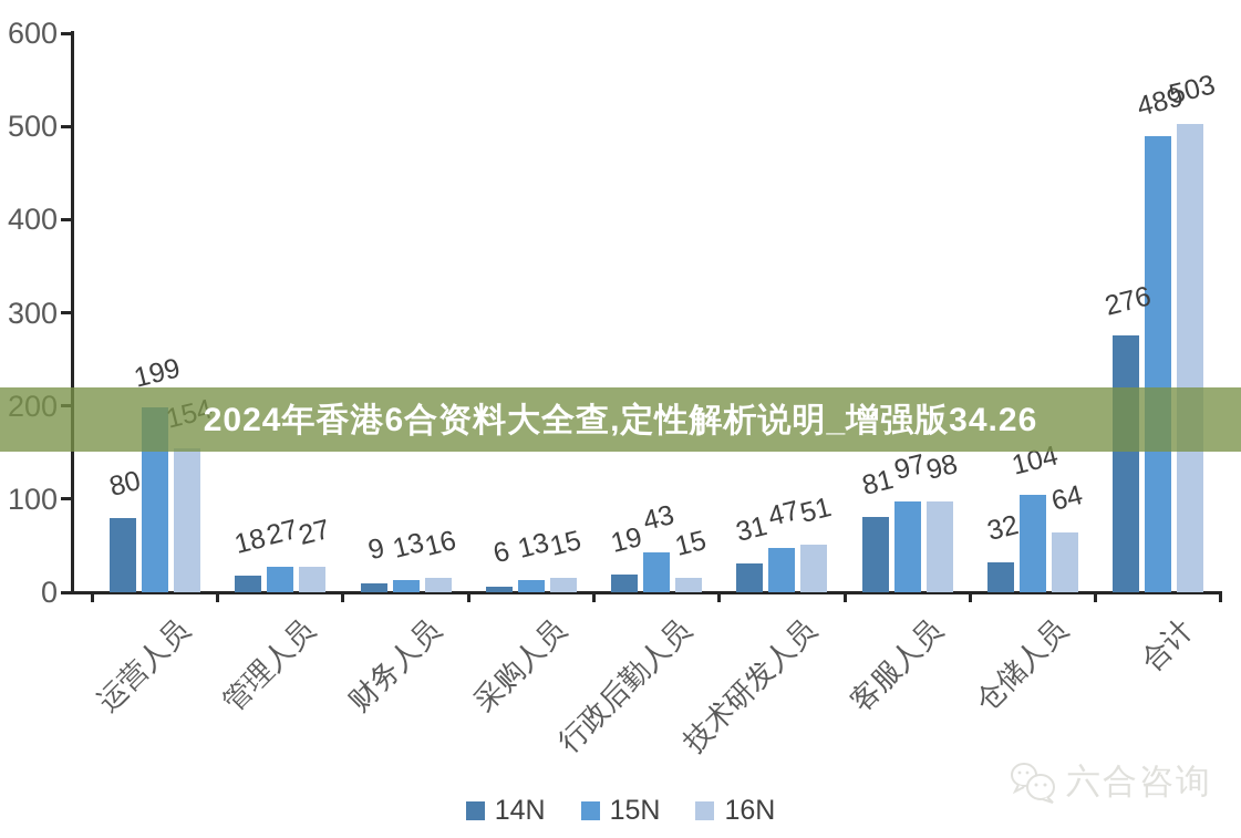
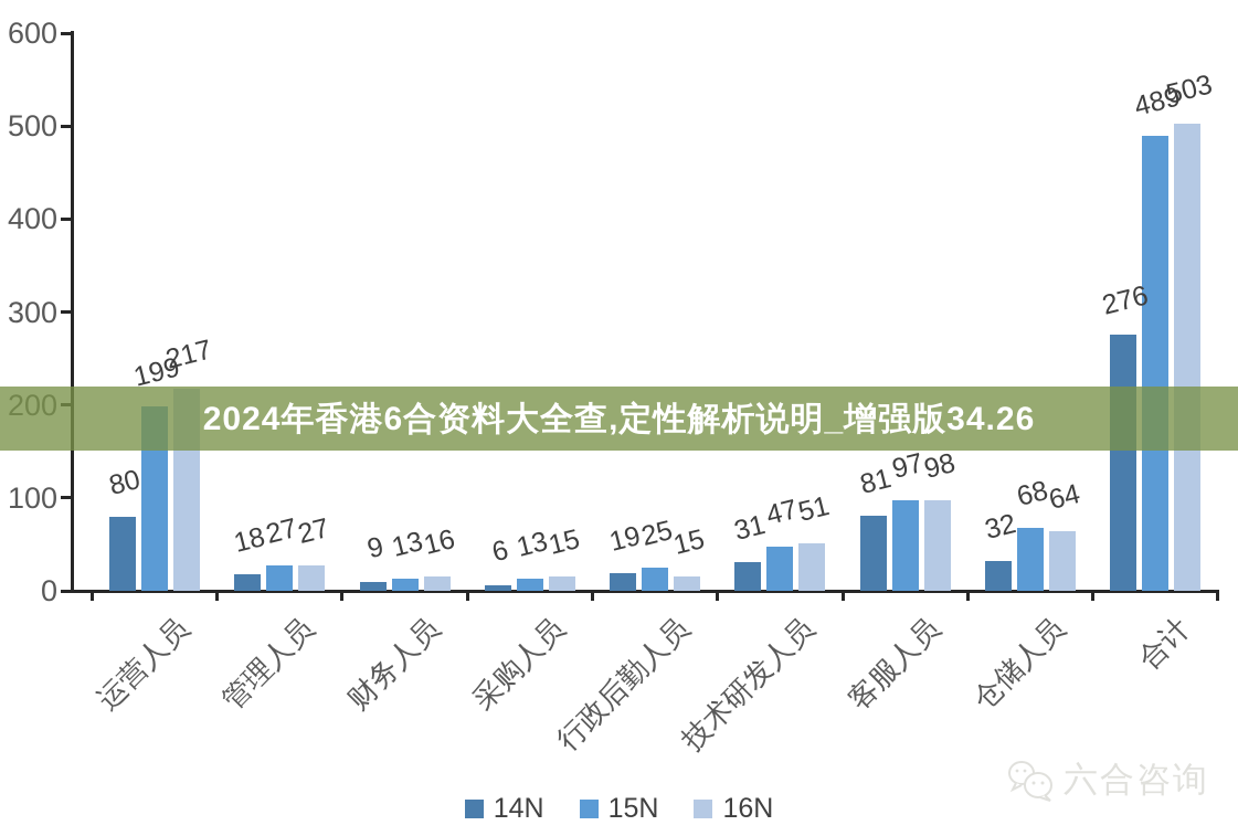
16N/运营人员: 154 -> 217
15N/行政后勤人员: 43 -> 25
15N/仓储人员: 104 -> 68
